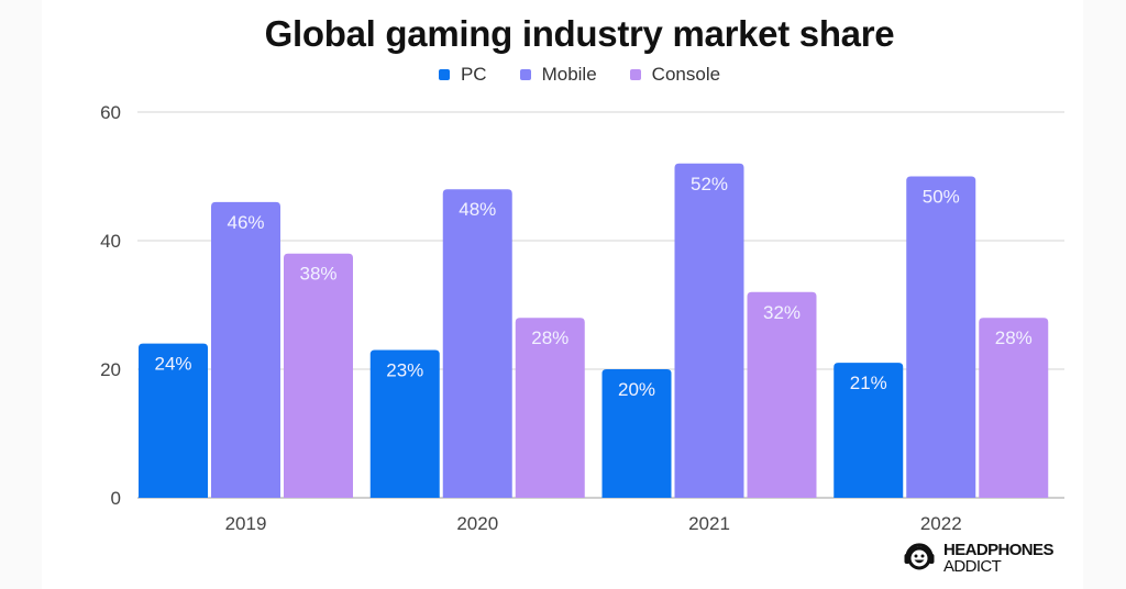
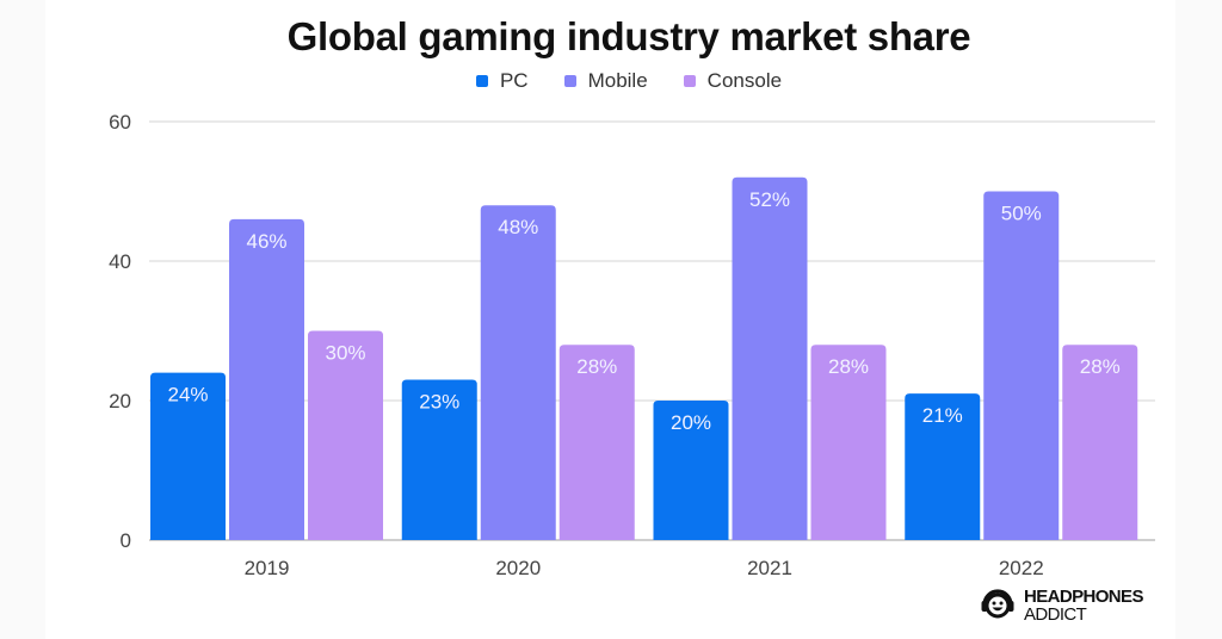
Console/2019: 38% -> 30%
Console/2021: 32% -> 28%
